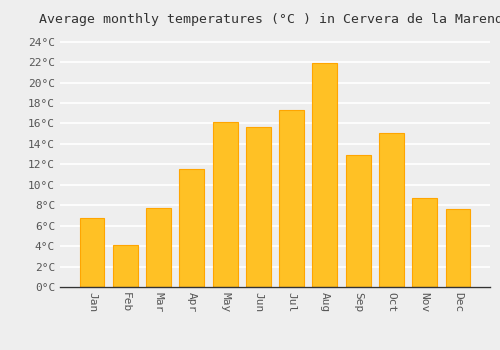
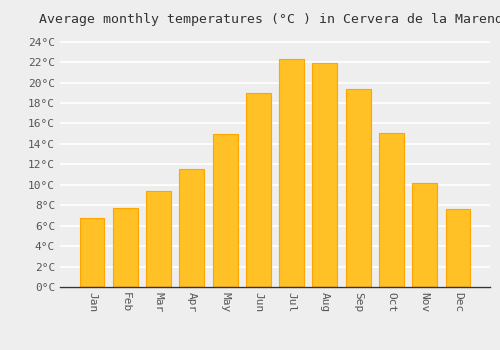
Feb: 4.1°C -> 7.7°C
Mar: 7.7°C -> 9.4°C
May: 16.1°C -> 15.0°C
Jun: 15.7°C -> 19.0°C
Jul: 17.3°C -> 22.3°C
Sep: 12.9°C -> 19.4°C
Nov: 8.7°C -> 10.2°C
